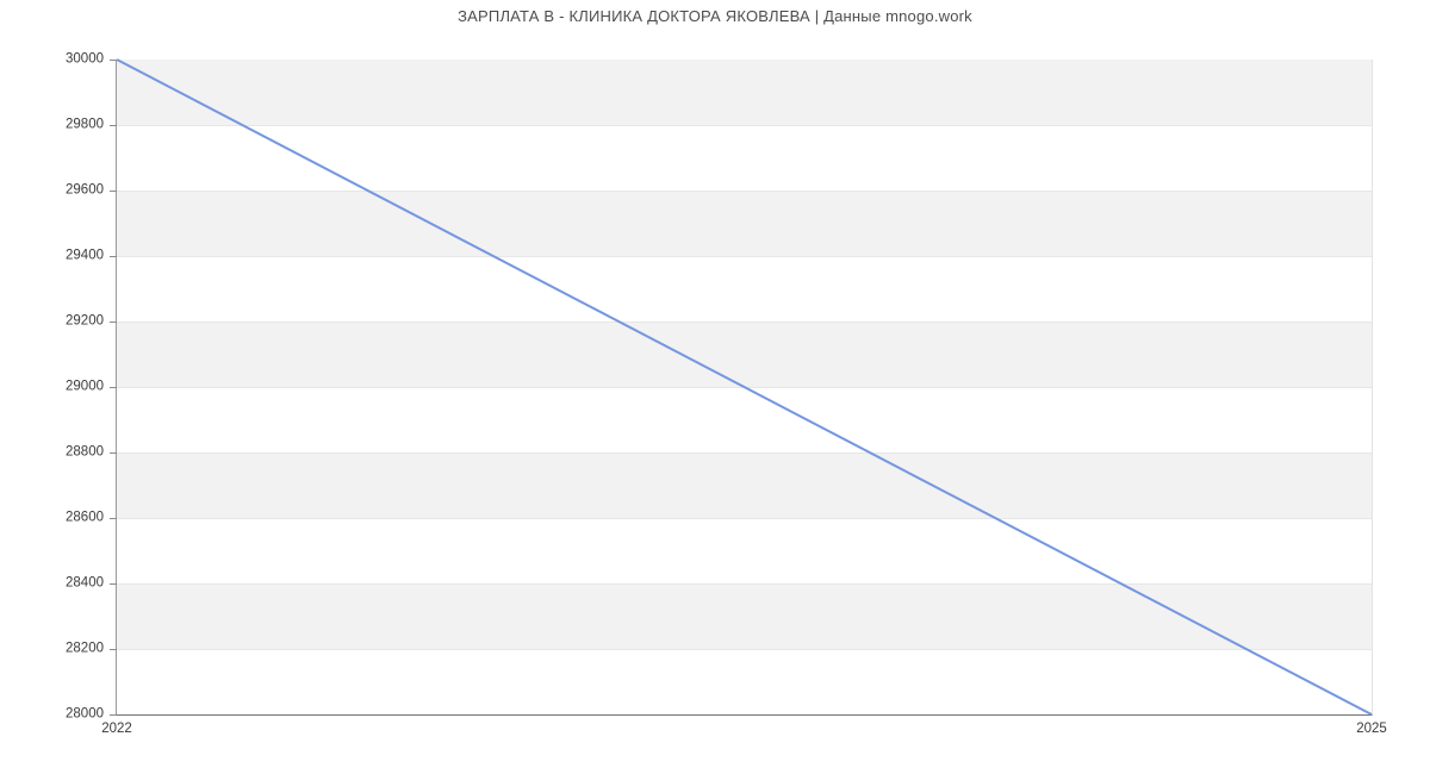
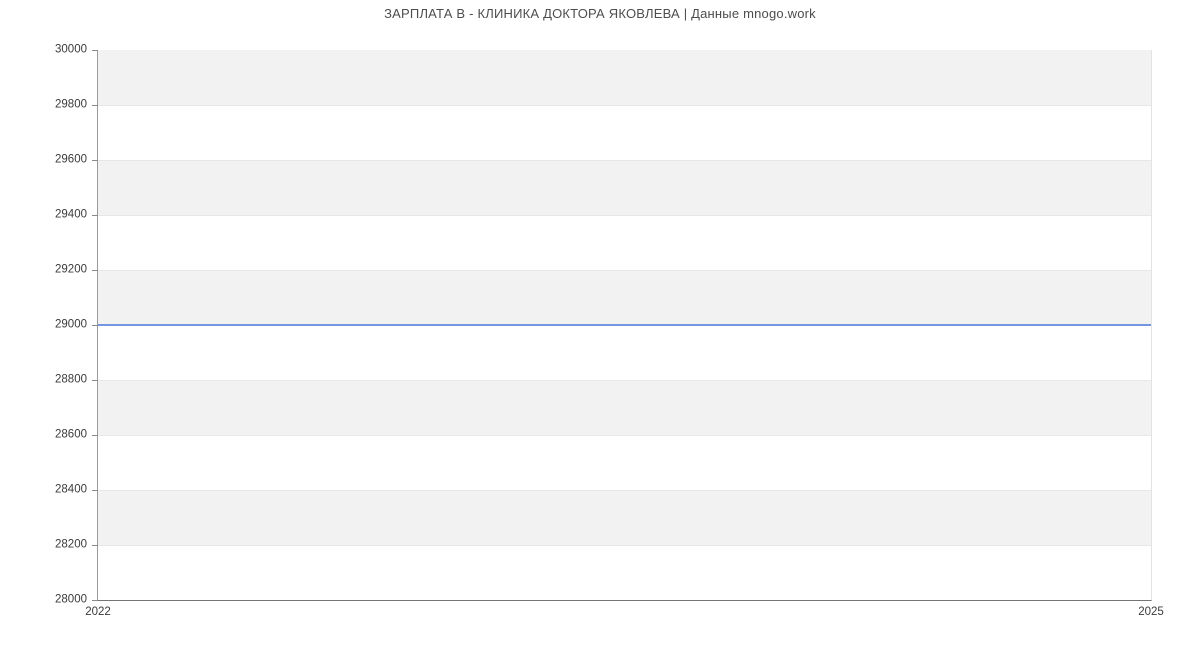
2022: 30000 -> 29000
2025: 28000 -> 29000
